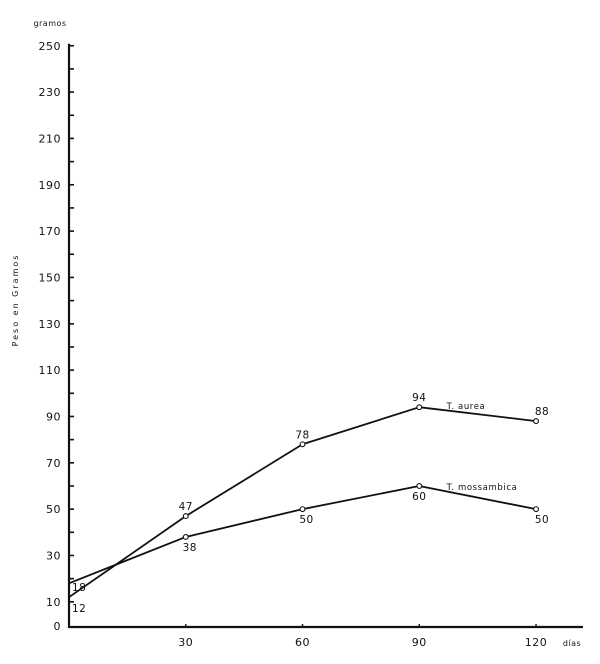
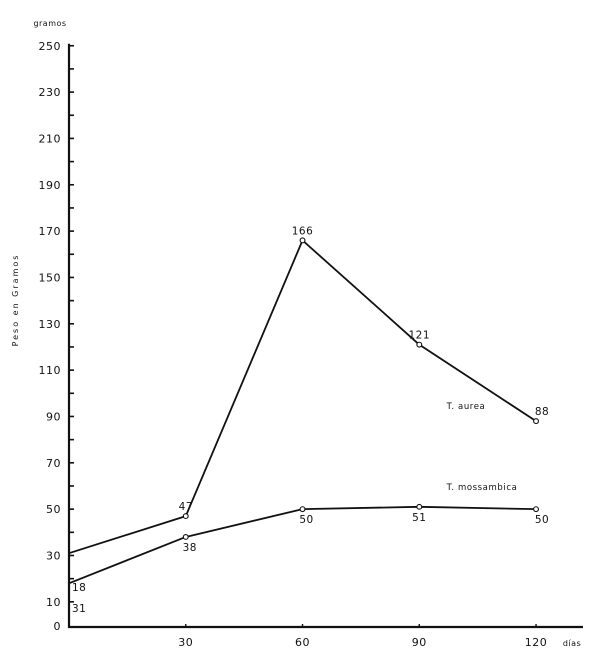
T. aurea/0: 12 -> 31
T. aurea/60: 78 -> 166
T. aurea/90: 94 -> 121
T. mossambica/90: 60 -> 51
